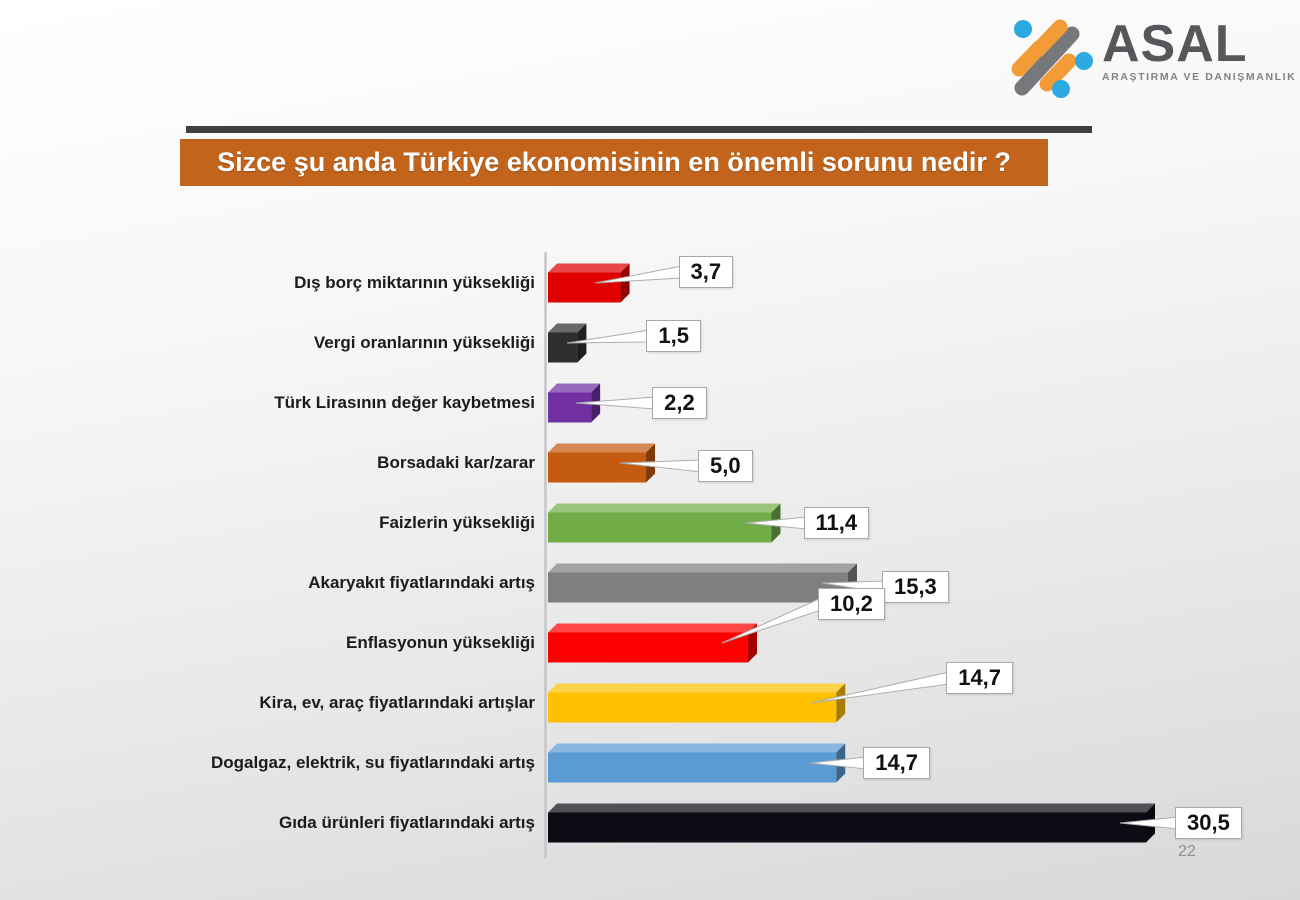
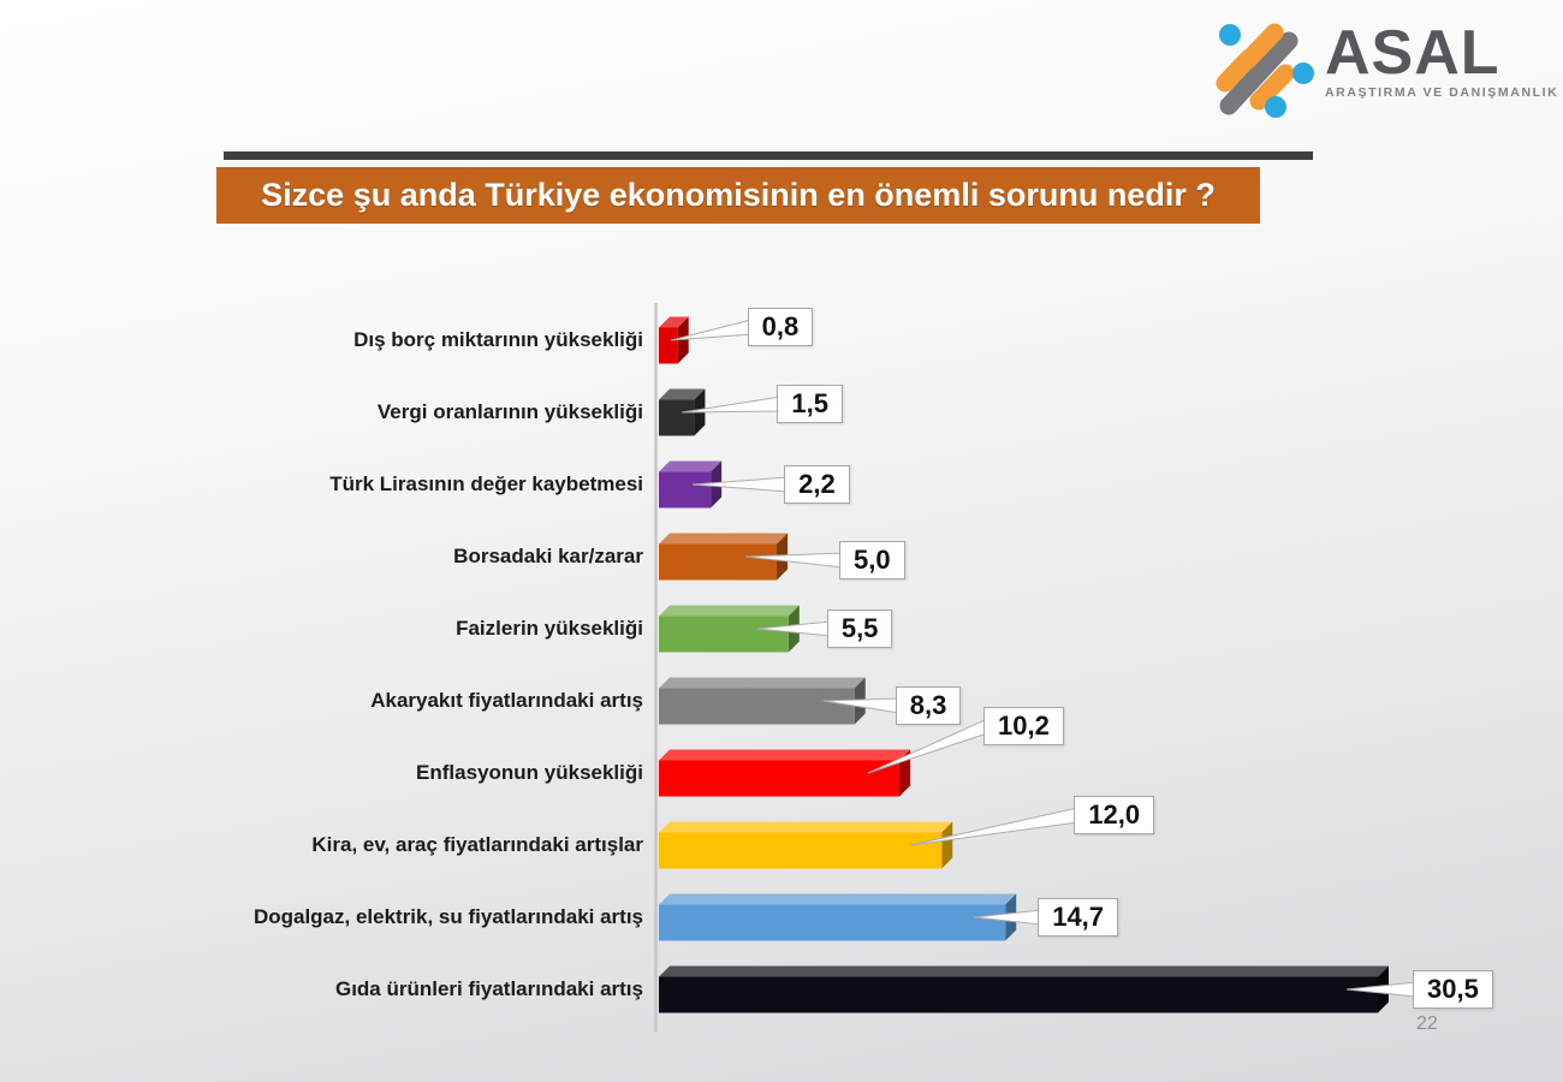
Dış borç miktarının yüksekliği: 3,7 -> 0,8
Faizlerin yüksekliği: 11,4 -> 5,5
Akaryakıt fiyatlarındaki artış: 15,3 -> 8,3
Kira, ev, araç fiyatlarındaki artışlar: 14,7 -> 12,0
